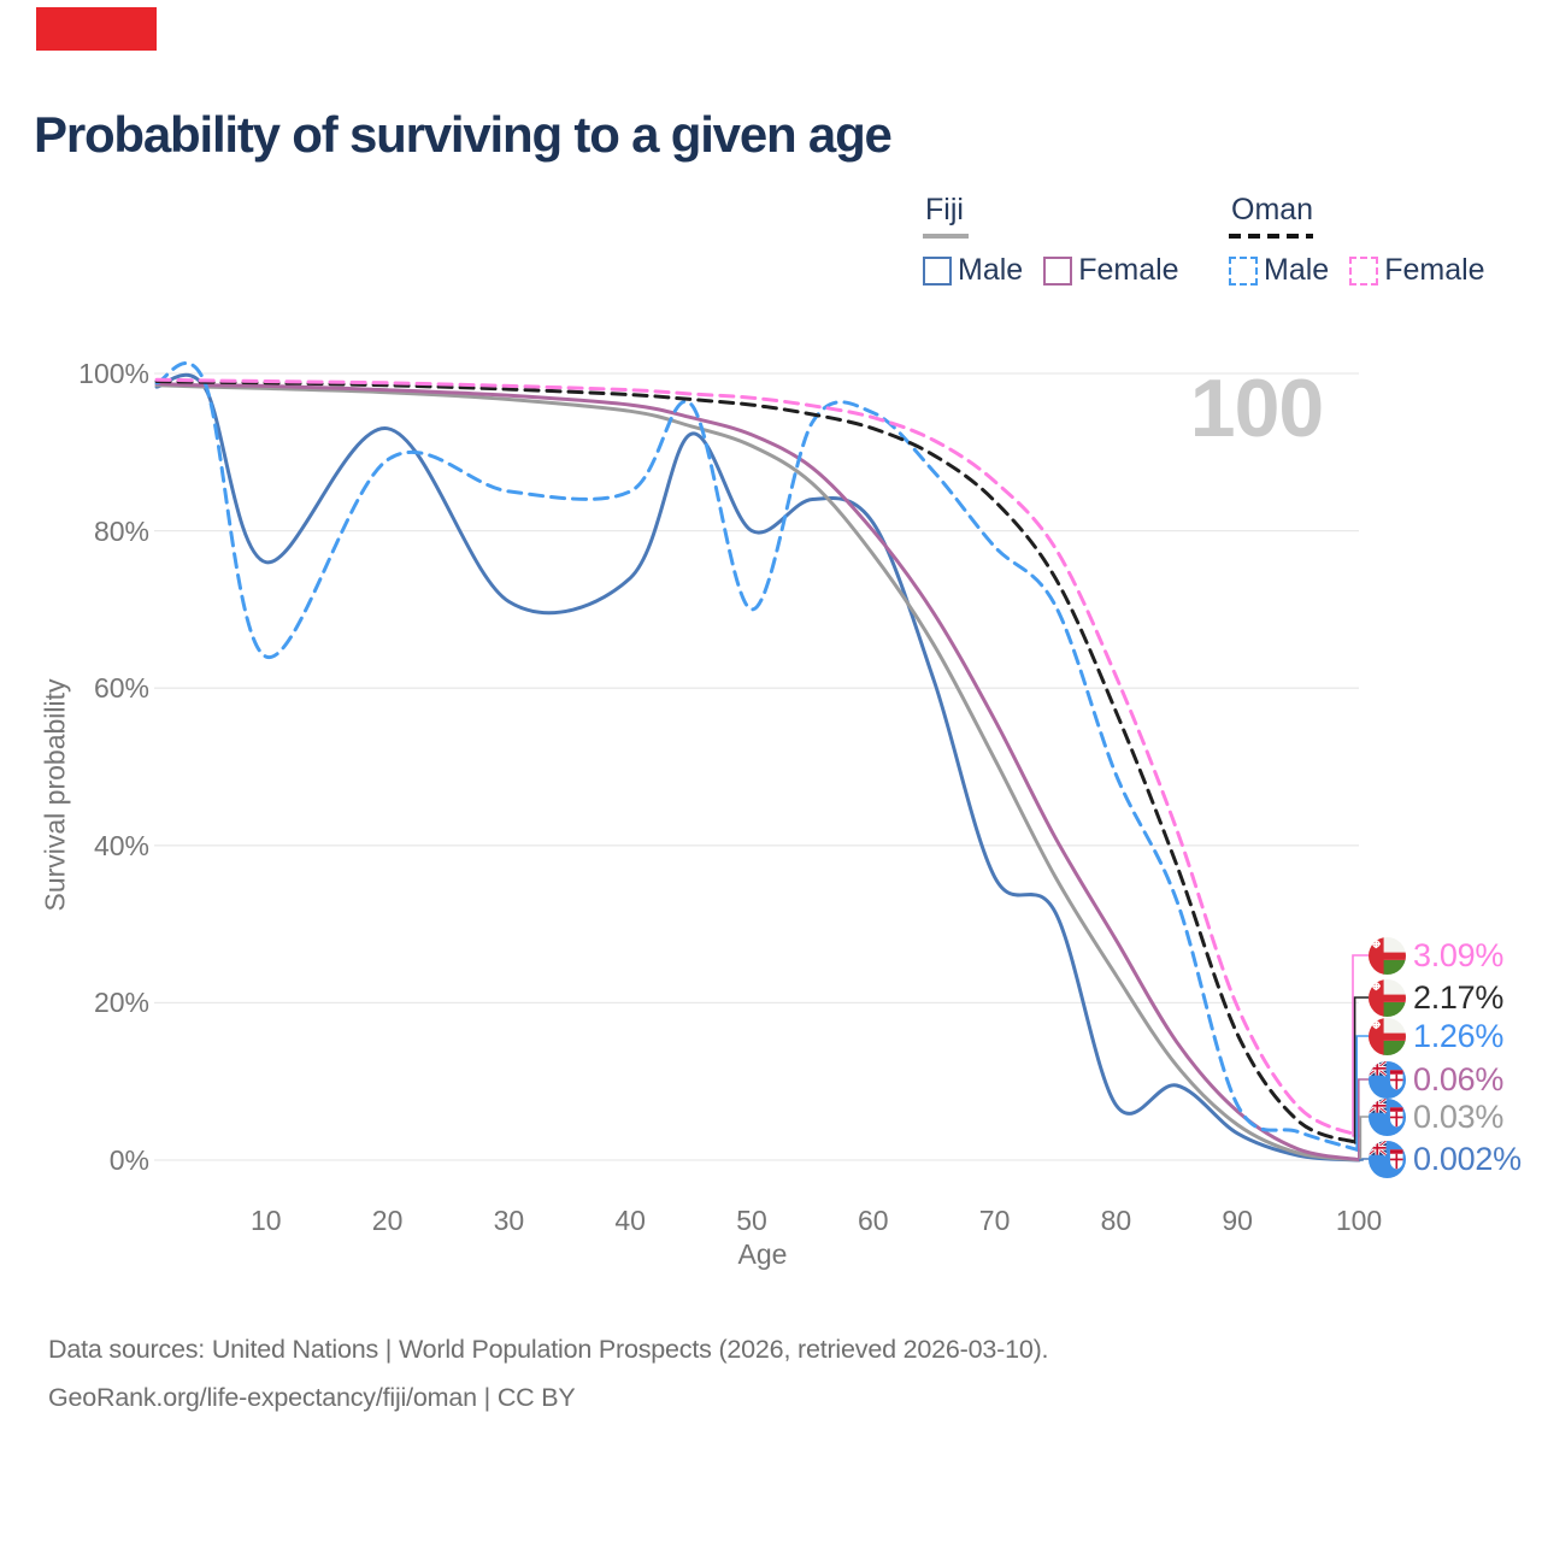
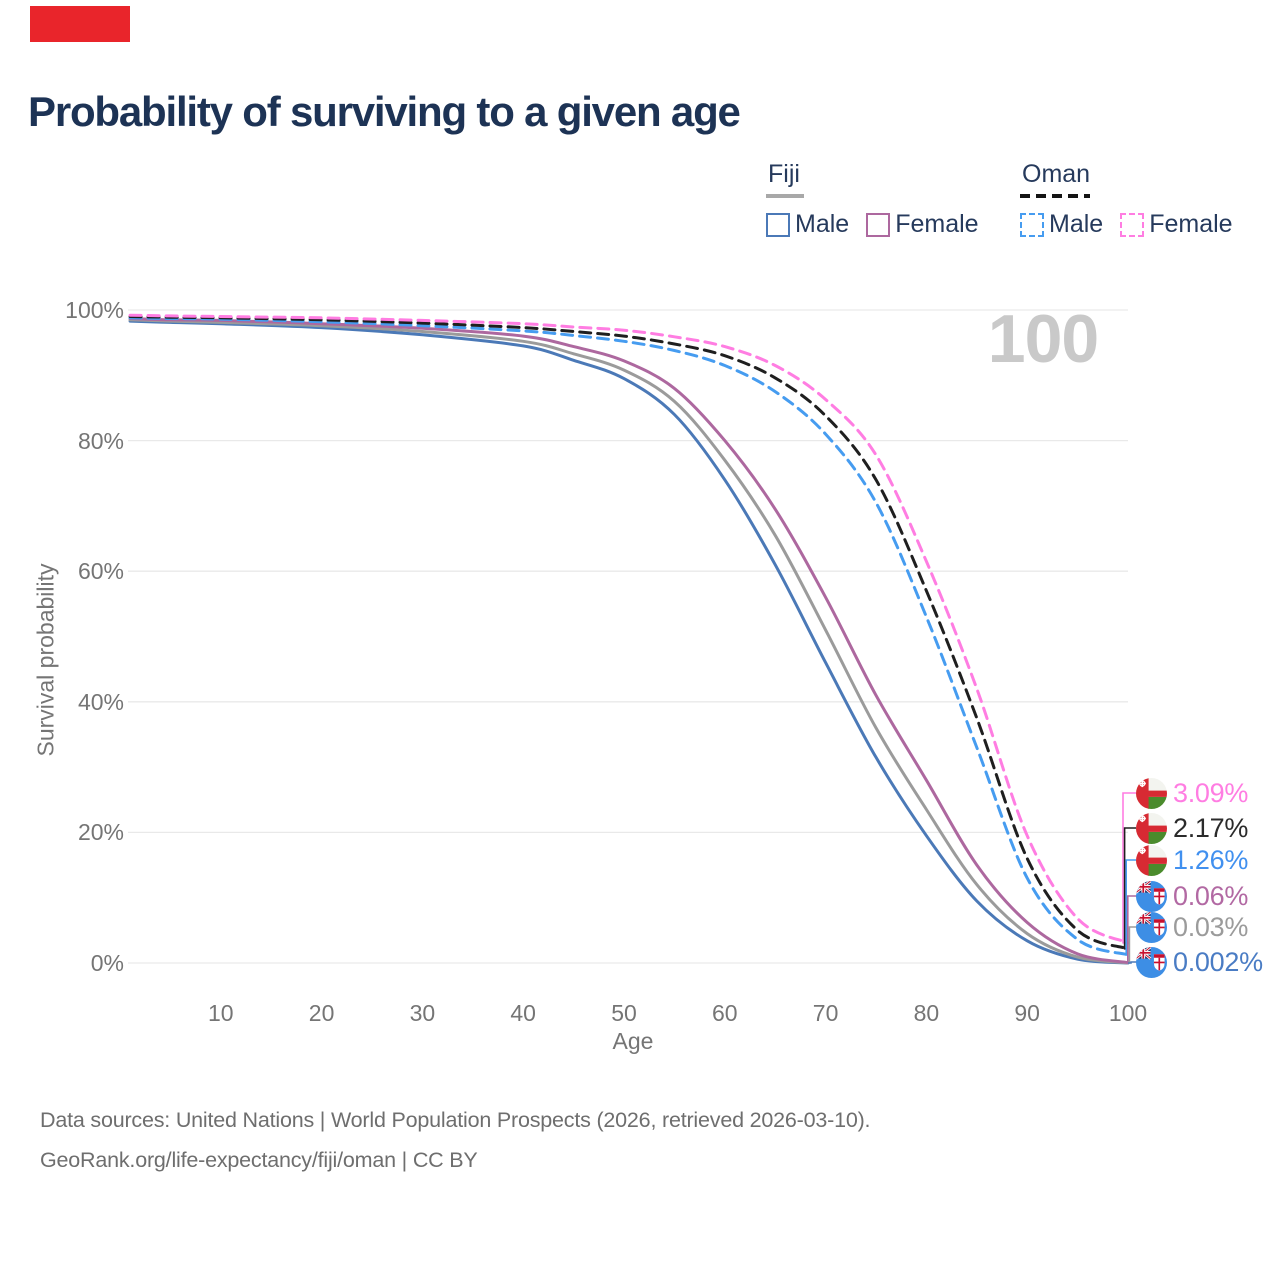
Fiji Male/10: 76% -> 98%
Oman Male/10: 64% -> 99%
Fiji Male/20: 93% -> 97%
Oman Male/20: 89% -> 98%
Fiji Male/30: 71% -> 96%
Oman Male/30: 85% -> 98%
Fiji Male/40: 74% -> 94%
Oman Male/40: 85% -> 97%
Fiji Male/50: 80% -> 90%
Oman Male/50: 70% -> 95%
Fiji Male/60: 81% -> 74%
Oman Male/60: 95% -> 92%
Fiji Male/70: 36% -> 46%
Oman Male/70: 78% -> 81%
Fiji Male/80: 7% -> 20%
Oman Male/80: 49% -> 53%
Oman Male/90: 7% -> 13%
